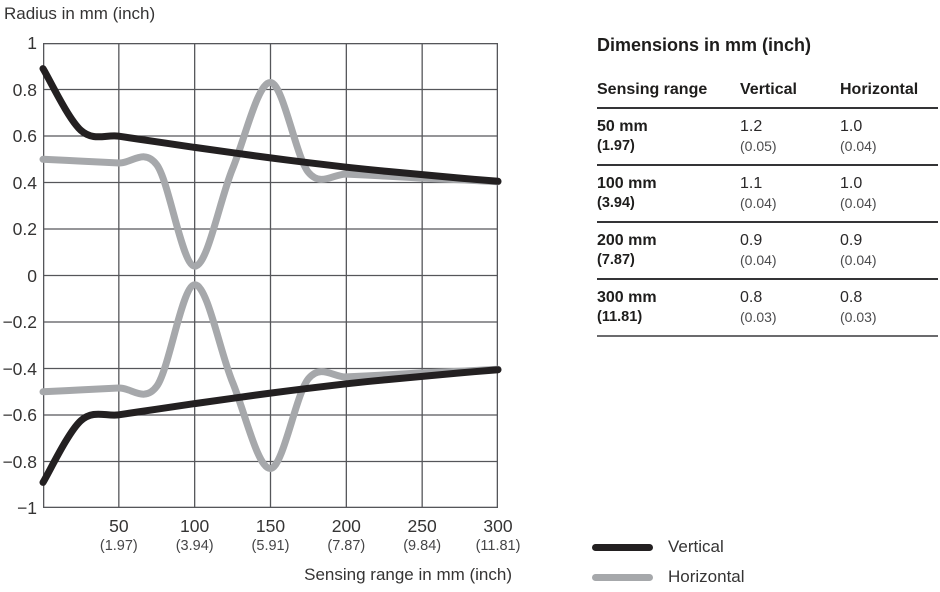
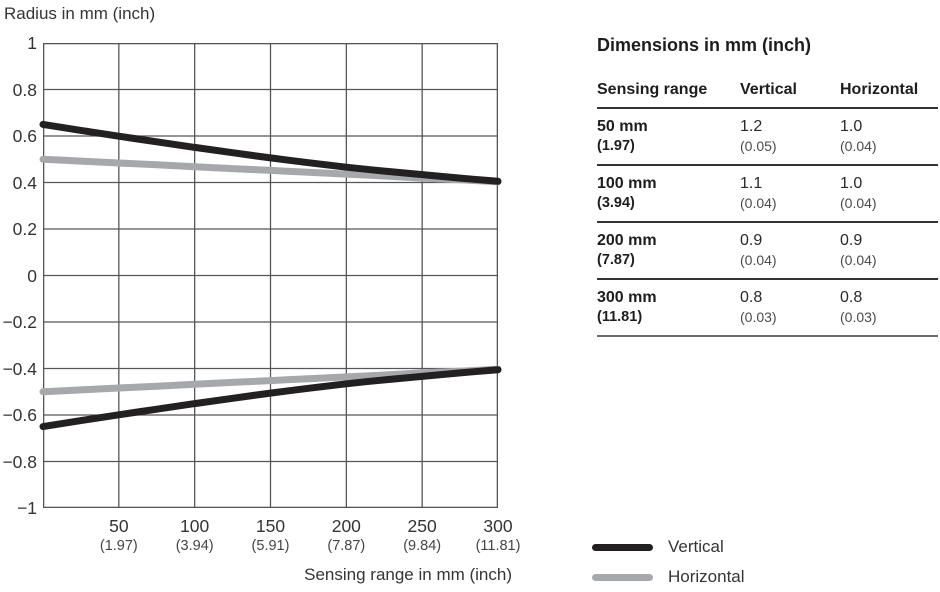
Vertical/0: 0.89 -> 0.65
Horizontal/100: 0.04 -> 0.47
Horizontal/150: 0.83 -> 0.45
